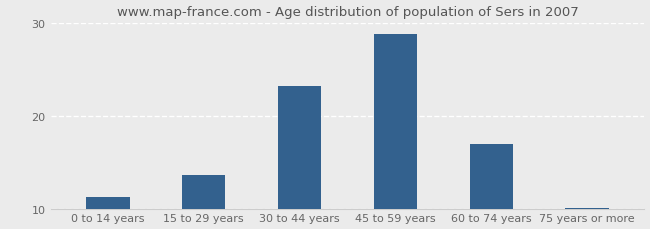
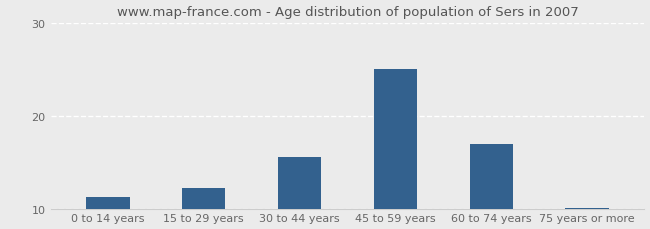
15 to 29 years: 13.6 -> 12.2
30 to 44 years: 23.2 -> 15.6
45 to 59 years: 28.8 -> 25.0
